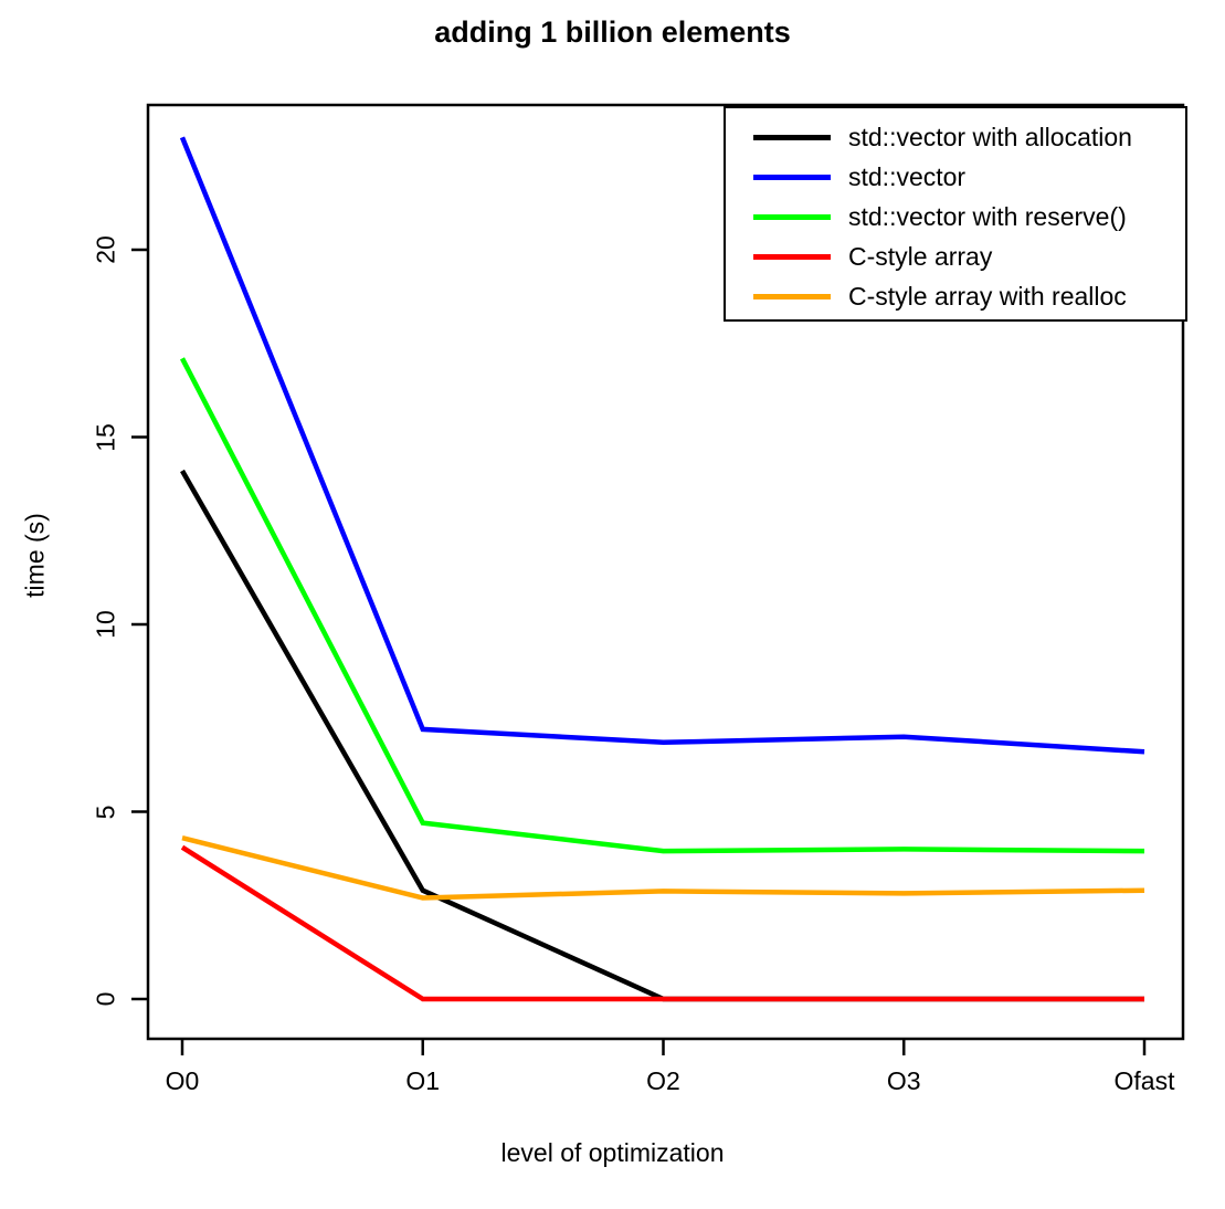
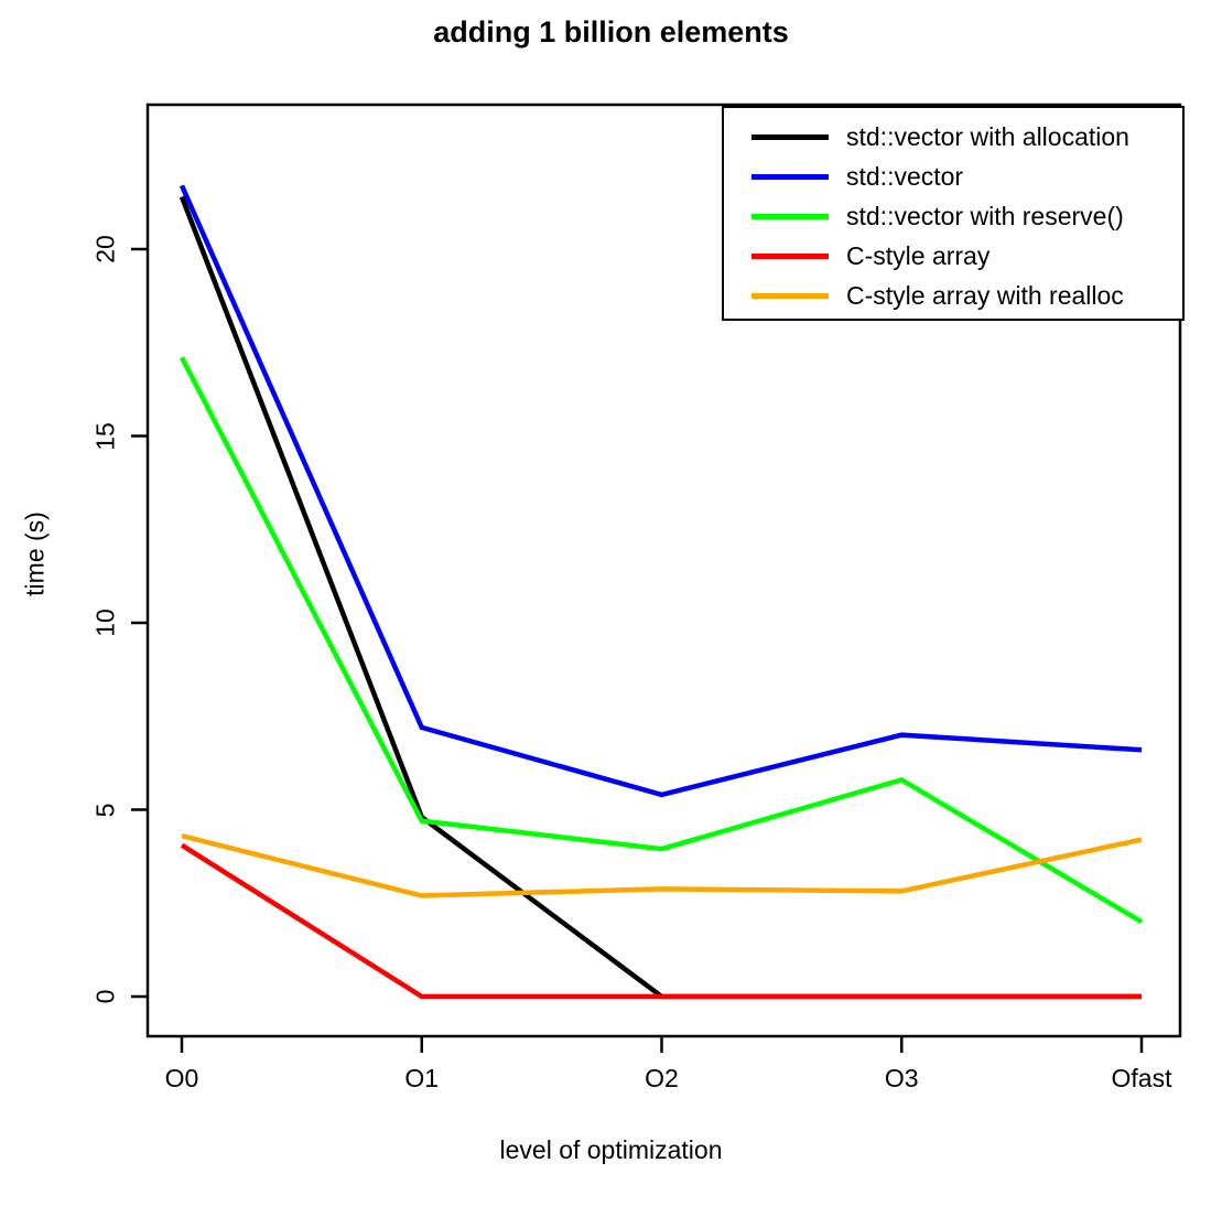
std::vector with allocation/O0: 14.1 -> 21.4
std::vector/O0: 23.0 -> 21.7
std::vector with allocation/O1: 2.9 -> 4.8
std::vector/O2: 6.8 -> 5.4
std::vector with reserve()/O3: 4.0 -> 5.8
std::vector with reserve()/Ofast: 4.0 -> 2.0
C-style array with realloc/Ofast: 2.9 -> 4.2
